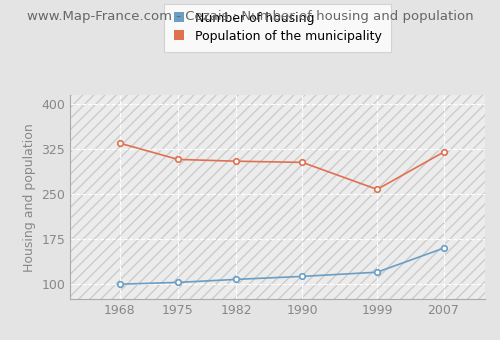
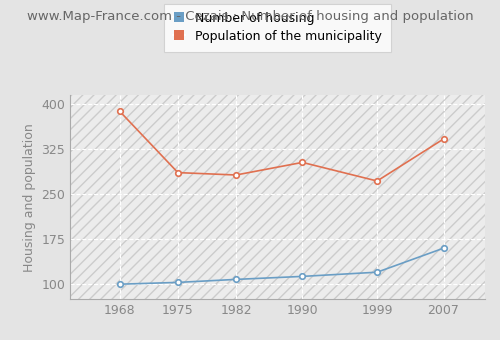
Population of the municipality/1968: 335 -> 388
Population of the municipality/1975: 308 -> 286
Population of the municipality/1982: 305 -> 282
Population of the municipality/1999: 258 -> 272
Population of the municipality/2007: 320 -> 342
